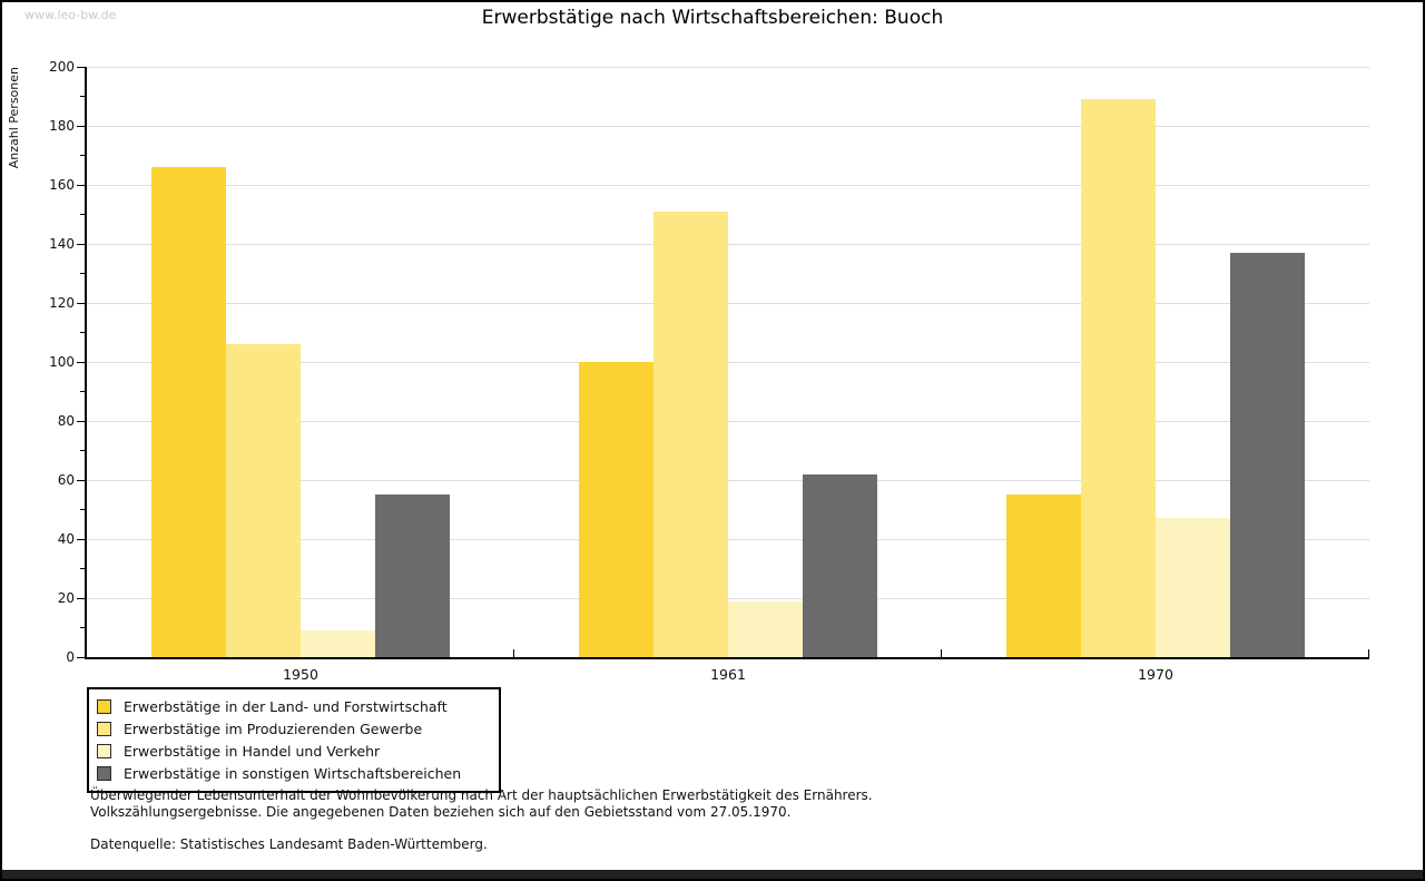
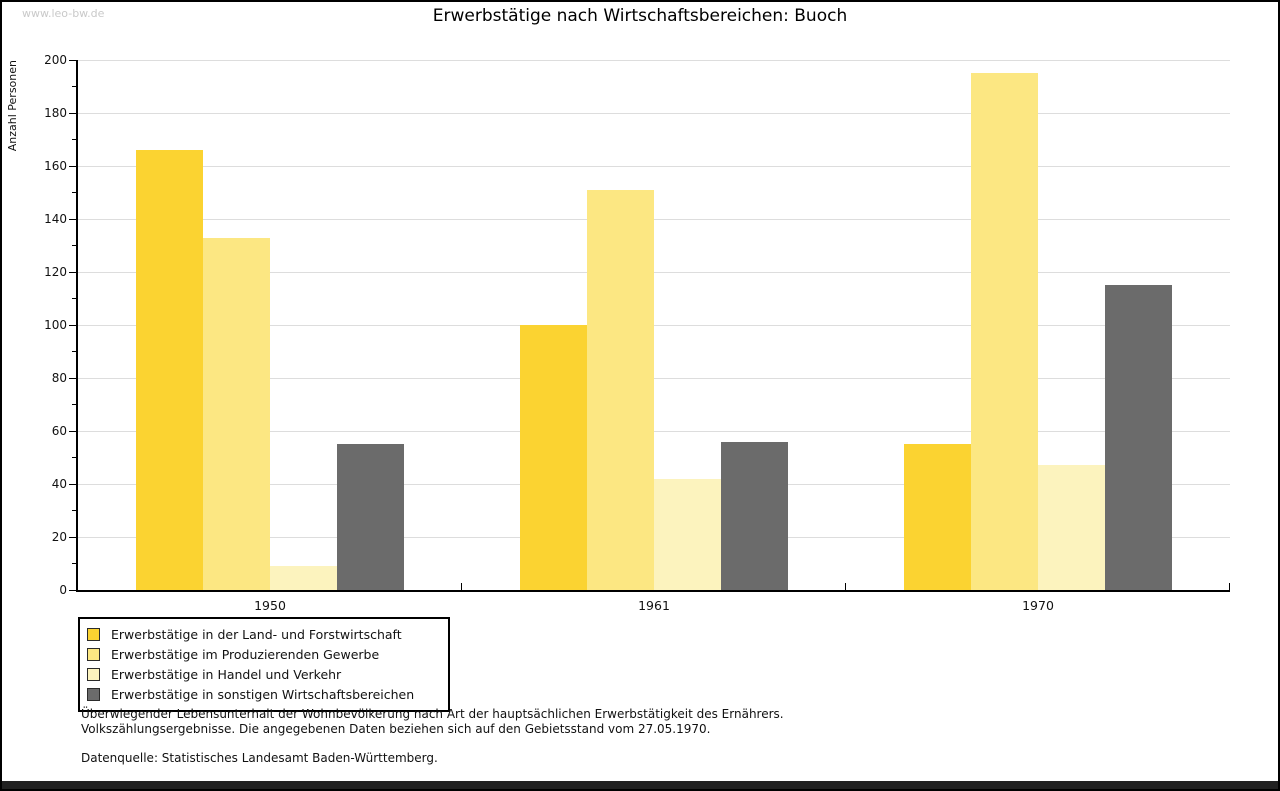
Erwerbstätige im Produzierenden Gewerbe/1950: 106 -> 133
Erwerbstätige in Handel und Verkehr/1961: 19 -> 42
Erwerbstätige in sonstigen Wirtschaftsbereichen/1961: 62 -> 56
Erwerbstätige im Produzierenden Gewerbe/1970: 189 -> 195
Erwerbstätige in sonstigen Wirtschaftsbereichen/1970: 137 -> 115
